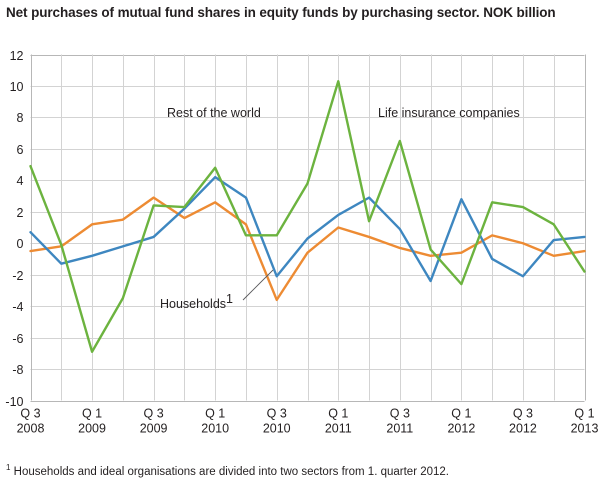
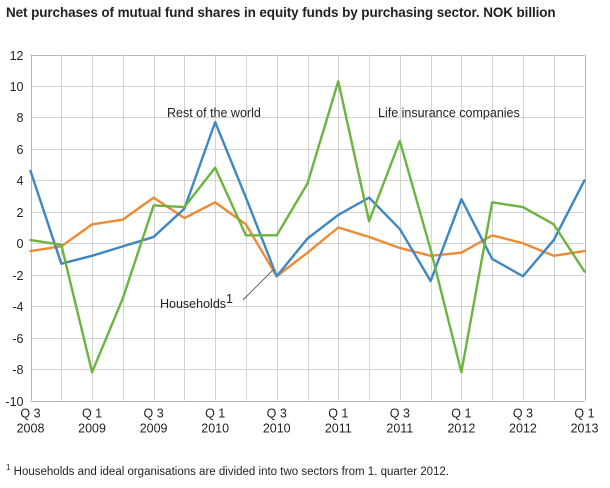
Rest of the world/Q3 2008: 0.7 -> 4.6
Life insurance companies/Q3 2008: 4.9 -> 0.2
Life insurance companies/Q1 2009: -6.9 -> -8.2
Rest of the world/Q1 2010: 4.2 -> 7.7
Households/Q3 2010: -3.6 -> -2.1
Life insurance companies/Q1 2012: -2.6 -> -8.2
Rest of the world/Q1 2013: 0.4 -> 4.0
